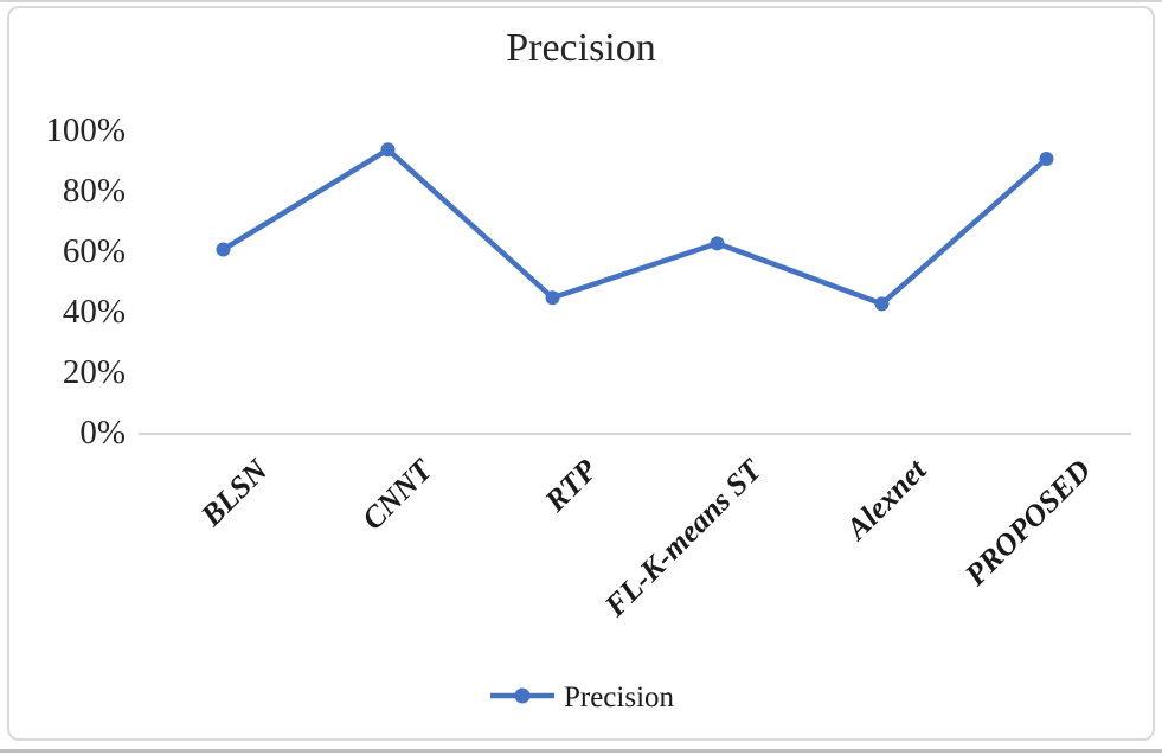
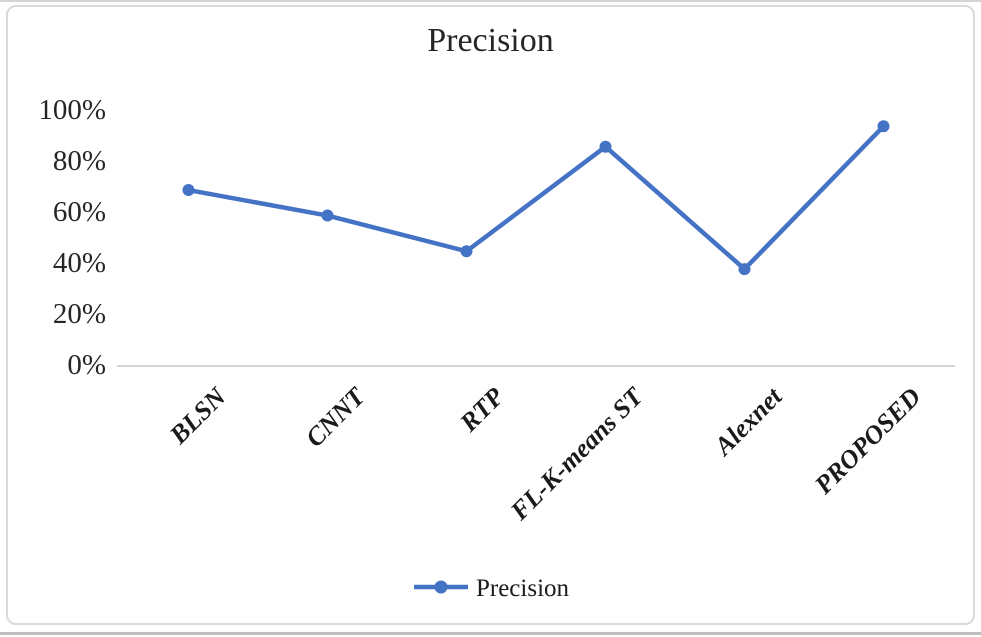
BLSN: 61% -> 69%
CNNT: 94% -> 59%
FL-K-means ST: 63% -> 86%
Alexnet: 43% -> 38%
PROPOSED: 91% -> 94%
